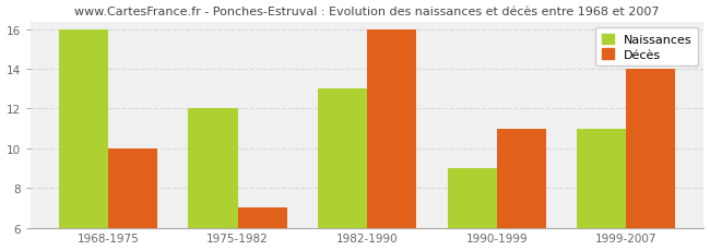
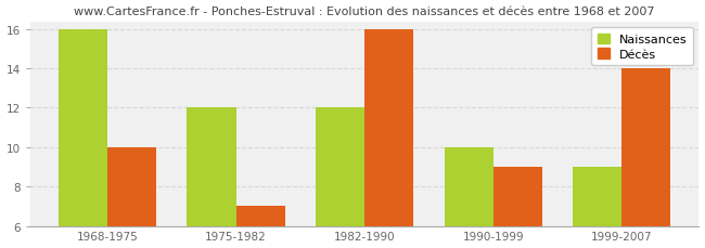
Naissances/1982-1990: 13 -> 12
Naissances/1990-1999: 9 -> 10
Décès/1990-1999: 11 -> 9
Naissances/1999-2007: 11 -> 9
